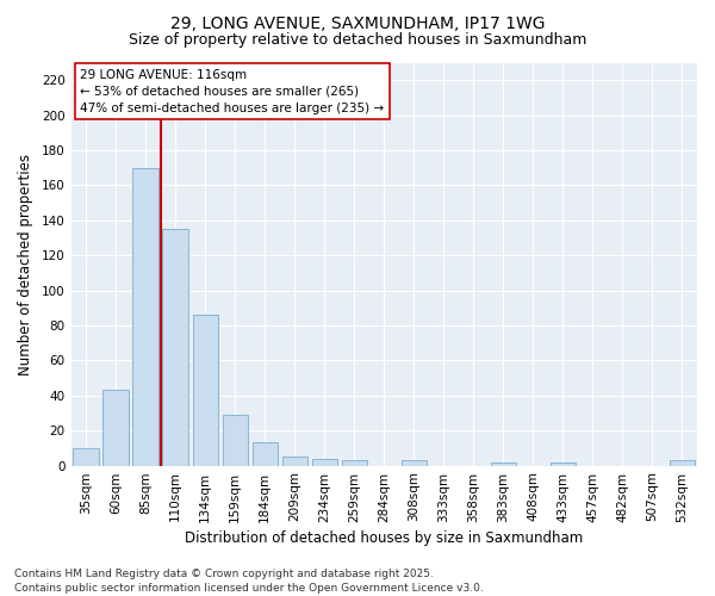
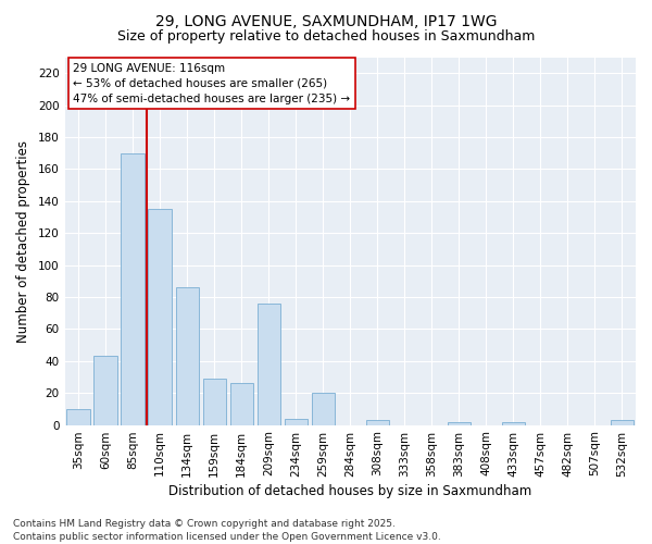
184sqm: 13 -> 26
209sqm: 5 -> 76
259sqm: 3 -> 20
